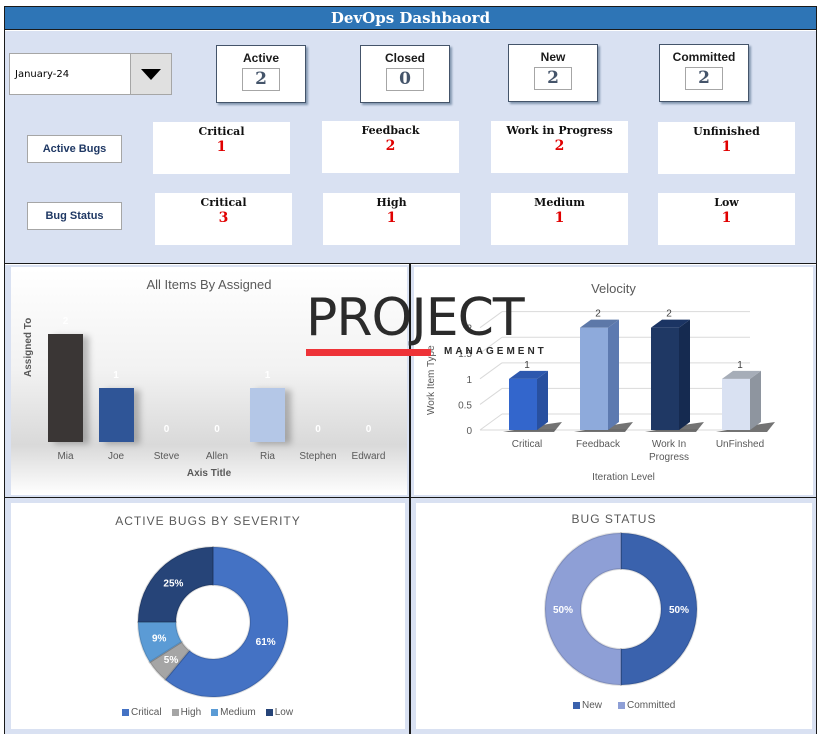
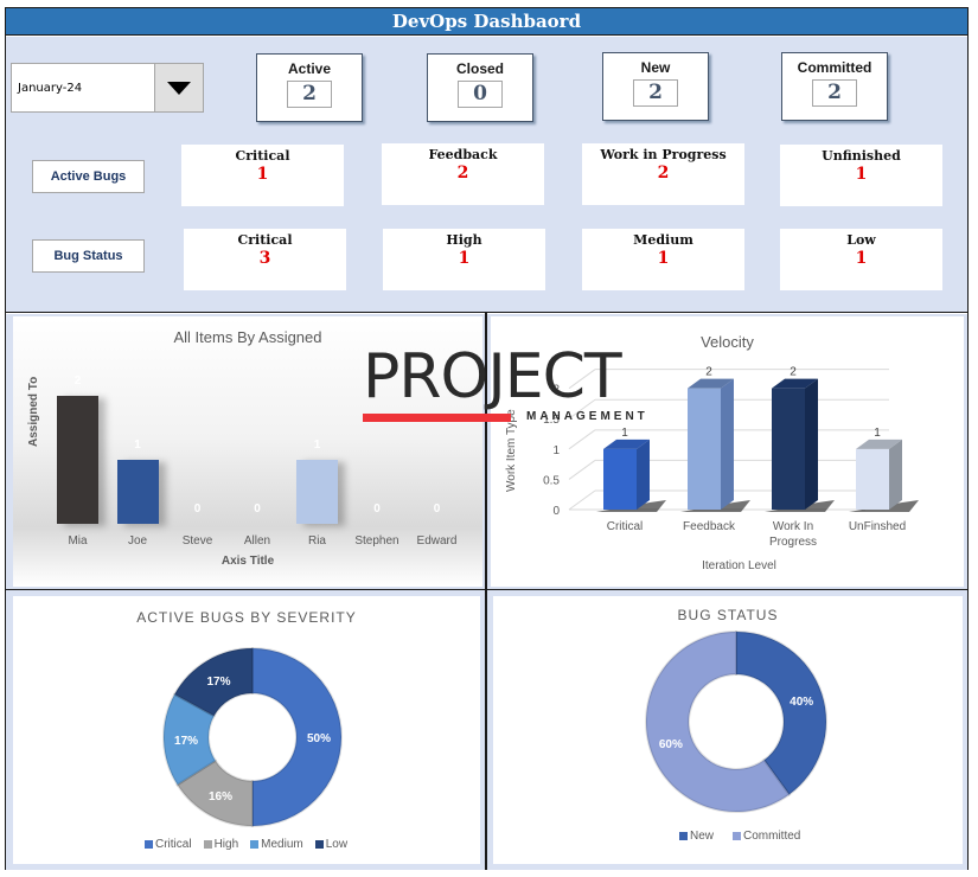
ACTIVE BUGS BY SEVERITY/Critical: 61% -> 50%
ACTIVE BUGS BY SEVERITY/High: 5% -> 16%
ACTIVE BUGS BY SEVERITY/Medium: 9% -> 17%
ACTIVE BUGS BY SEVERITY/Low: 25% -> 17%
BUG STATUS/New: 50% -> 40%
BUG STATUS/Committed: 50% -> 60%
